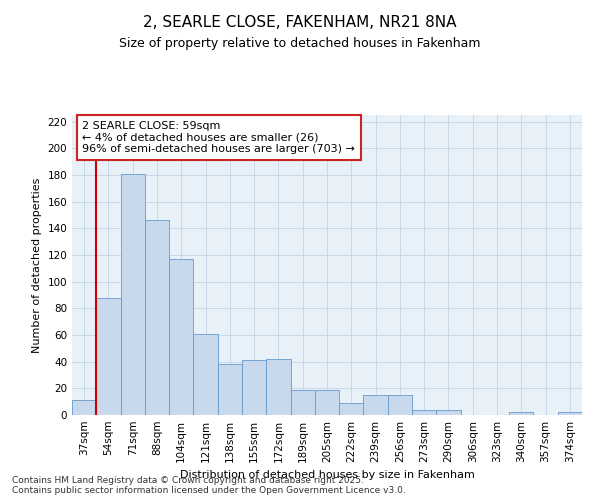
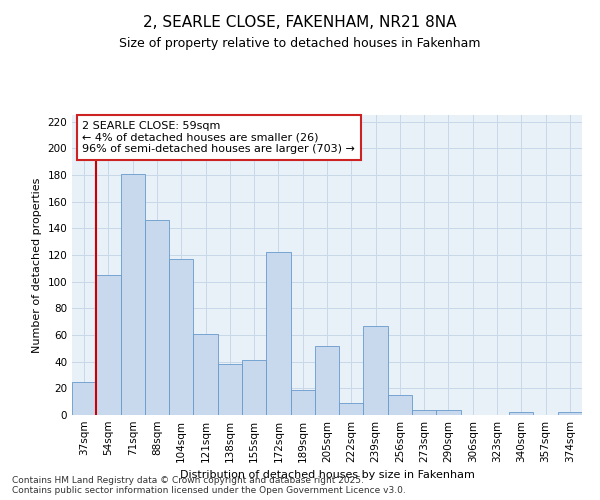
37sqm: 11 -> 25
54sqm: 88 -> 105
172sqm: 42 -> 122
205sqm: 19 -> 52
239sqm: 15 -> 67
